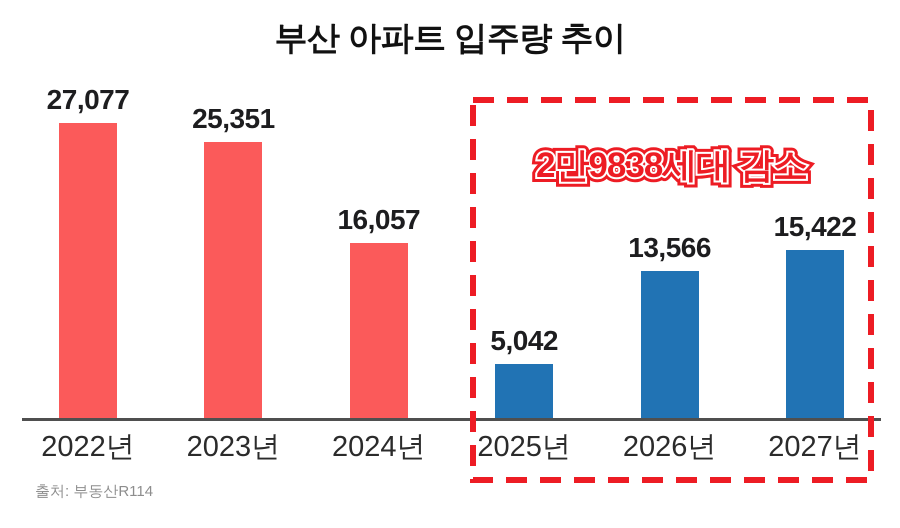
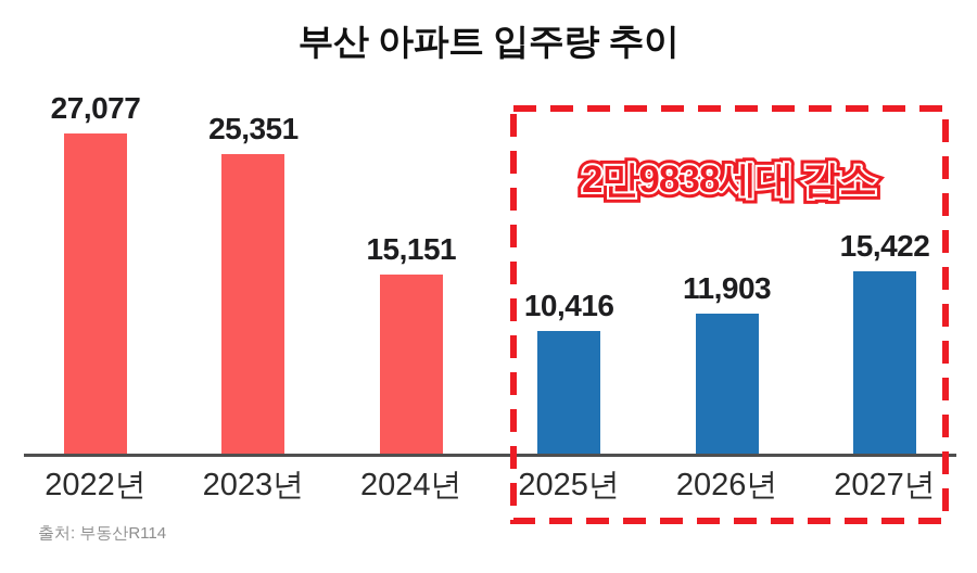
2024년: 16,057 -> 15,151
2025년: 5,042 -> 10,416
2026년: 13,566 -> 11,903
